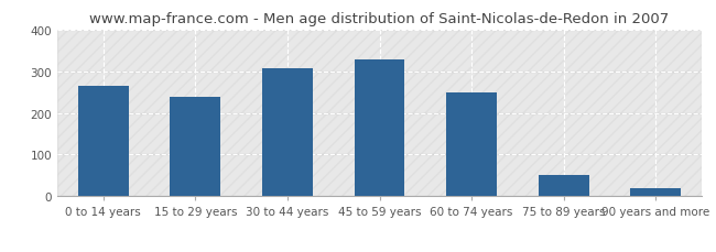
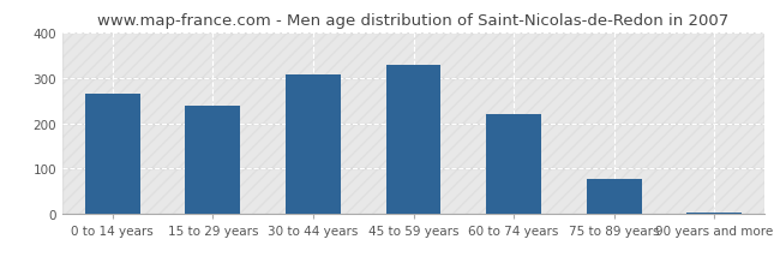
60 to 74 years: 250 -> 221
75 to 89 years: 50 -> 78
90 years and more: 20 -> 5
